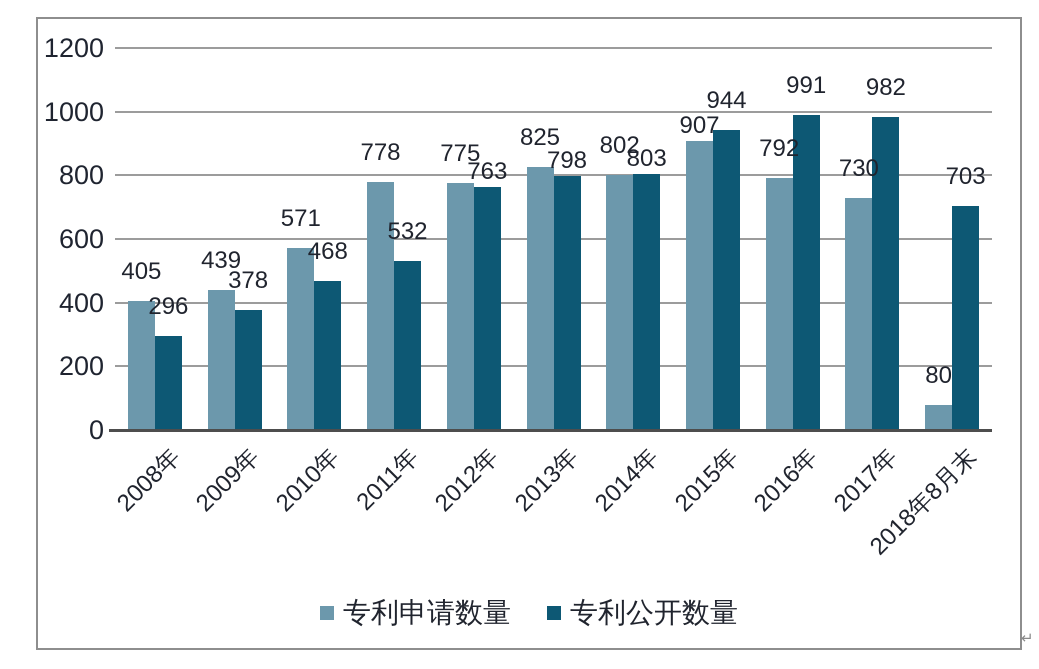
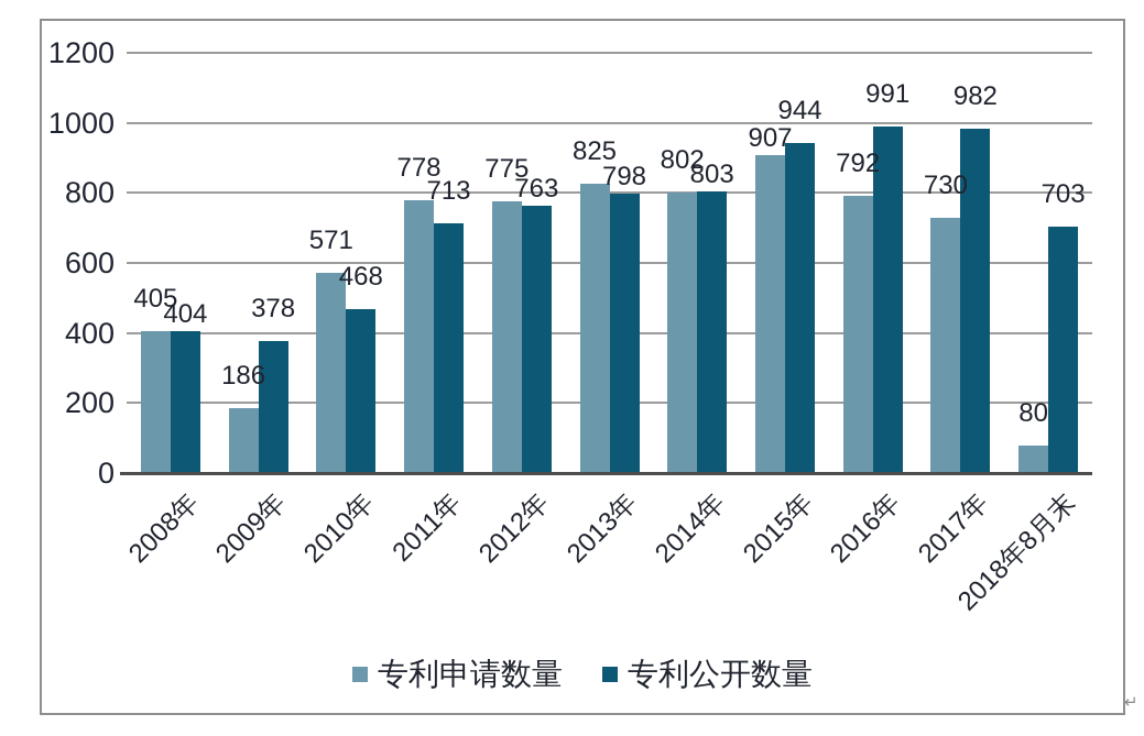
专利公开数量/2008年: 296 -> 404
专利申请数量/2009年: 439 -> 186
专利公开数量/2011年: 532 -> 713
